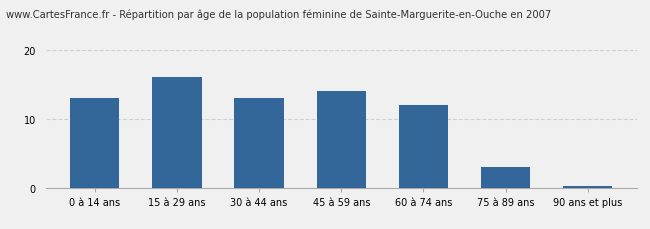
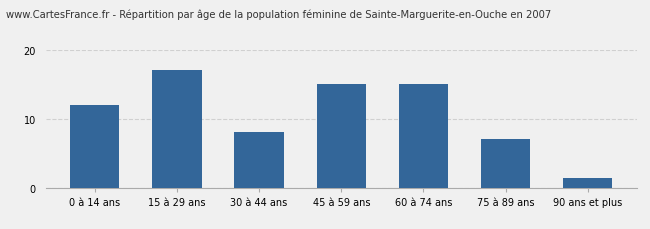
0 à 14 ans: 13.0 -> 12.0
15 à 29 ans: 16.0 -> 17.0
30 à 44 ans: 13.0 -> 8.0
45 à 59 ans: 14.0 -> 15.0
60 à 74 ans: 12.0 -> 15.0
75 à 89 ans: 3.0 -> 7.0
90 ans et plus: 0.2 -> 1.4
